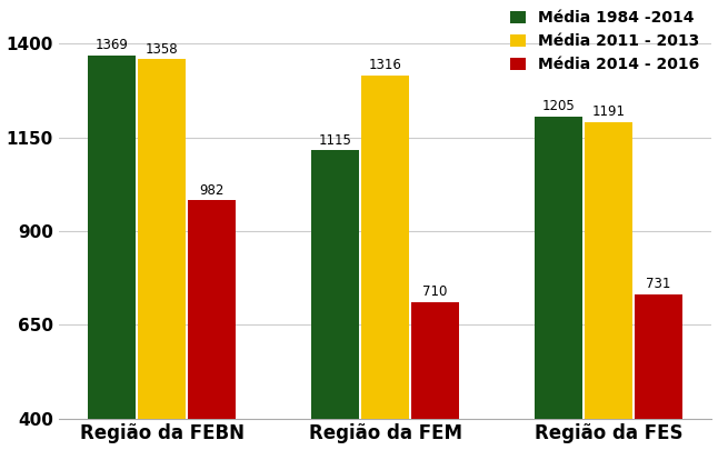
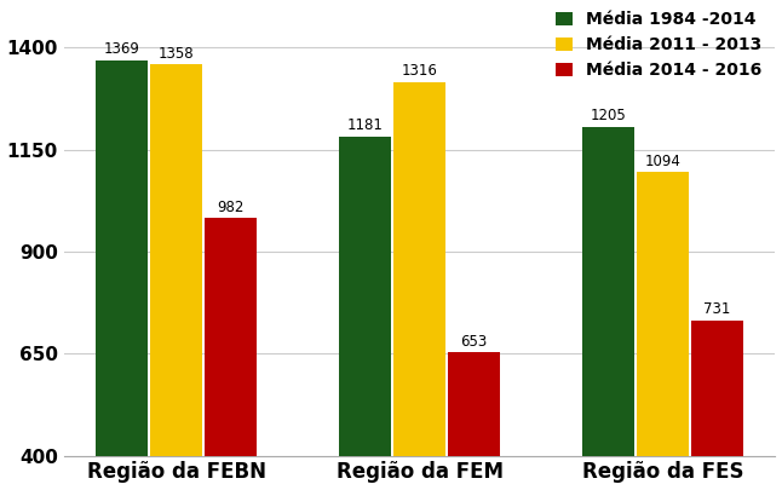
Média 1984 -2014/Região da FEM: 1115 -> 1181
Média 2014 - 2016/Região da FEM: 710 -> 653
Média 2011 - 2013/Região da FES: 1191 -> 1094
